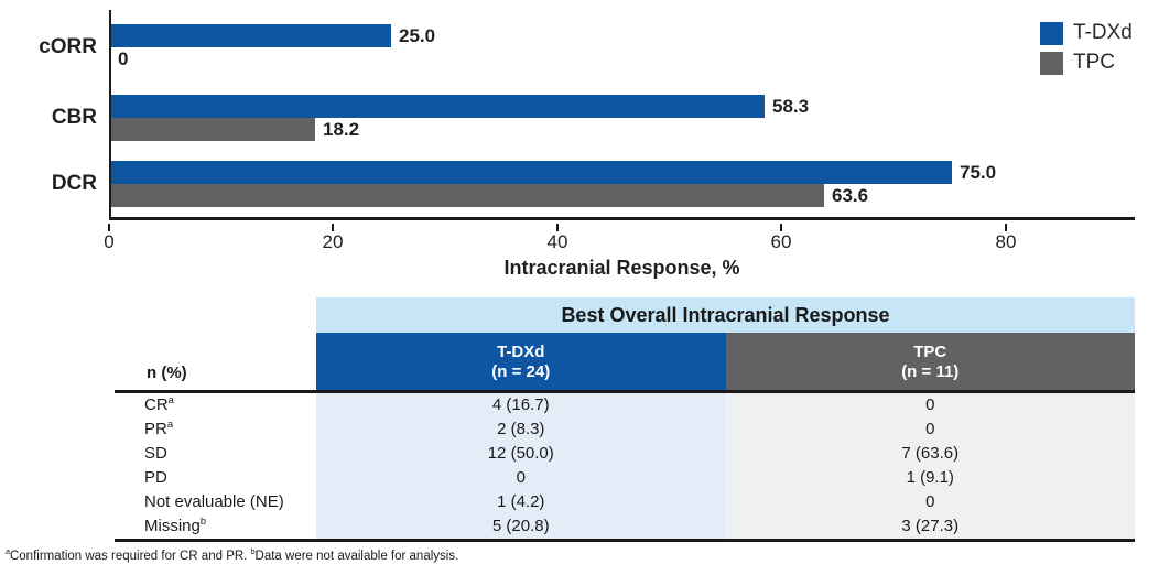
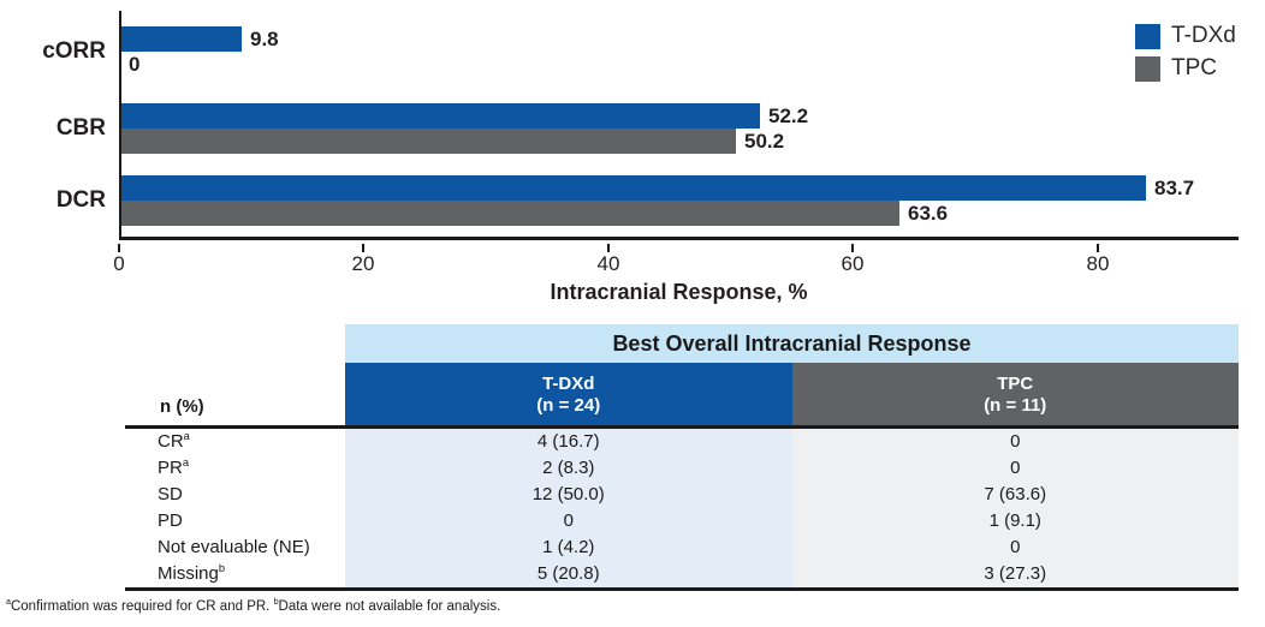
T-DXd/cORR: 25.0 -> 9.8
T-DXd/CBR: 58.3 -> 52.2
TPC/CBR: 18.2 -> 50.2
T-DXd/DCR: 75.0 -> 83.7
